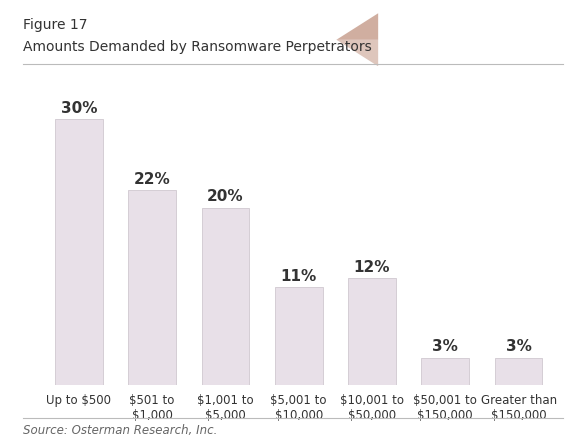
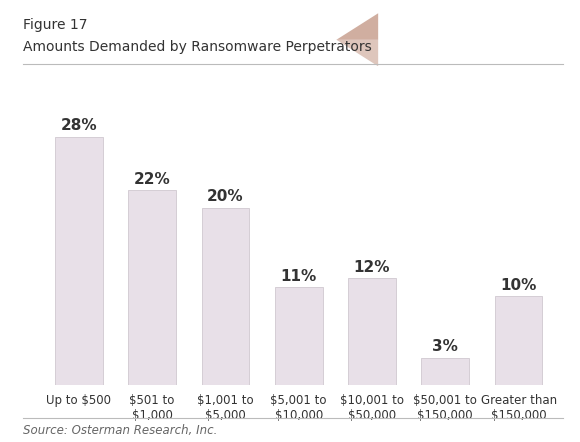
Up to $500: 30% -> 28%
Greater than $150,000: 3% -> 10%
